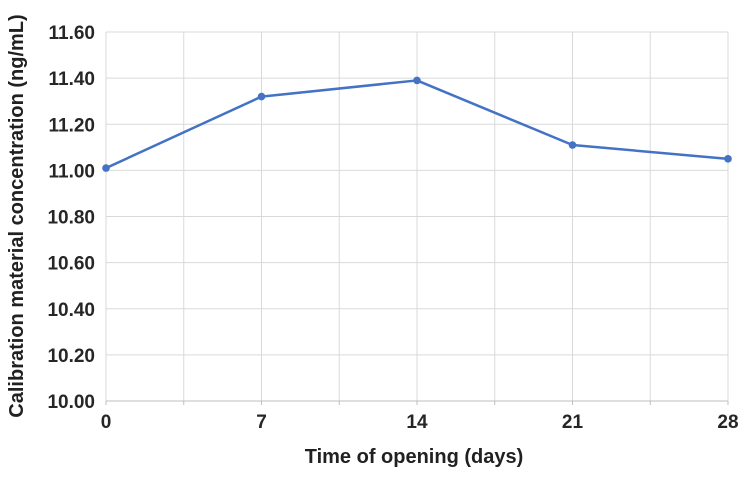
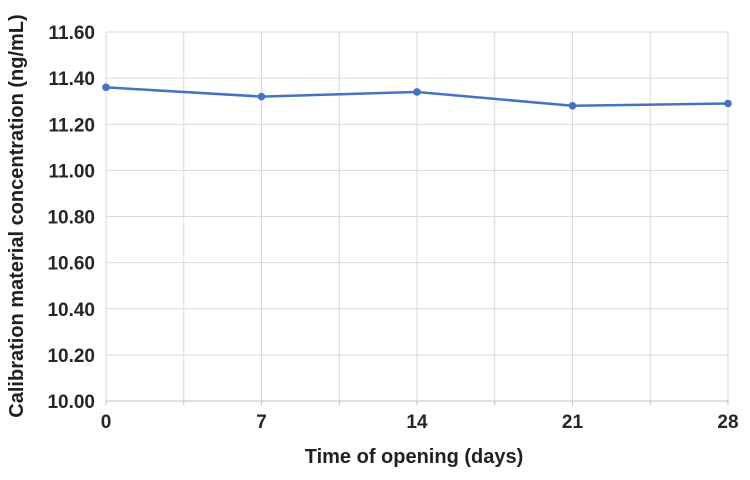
0: 11.01 -> 11.36
14: 11.39 -> 11.34
21: 11.11 -> 11.28
28: 11.05 -> 11.29
